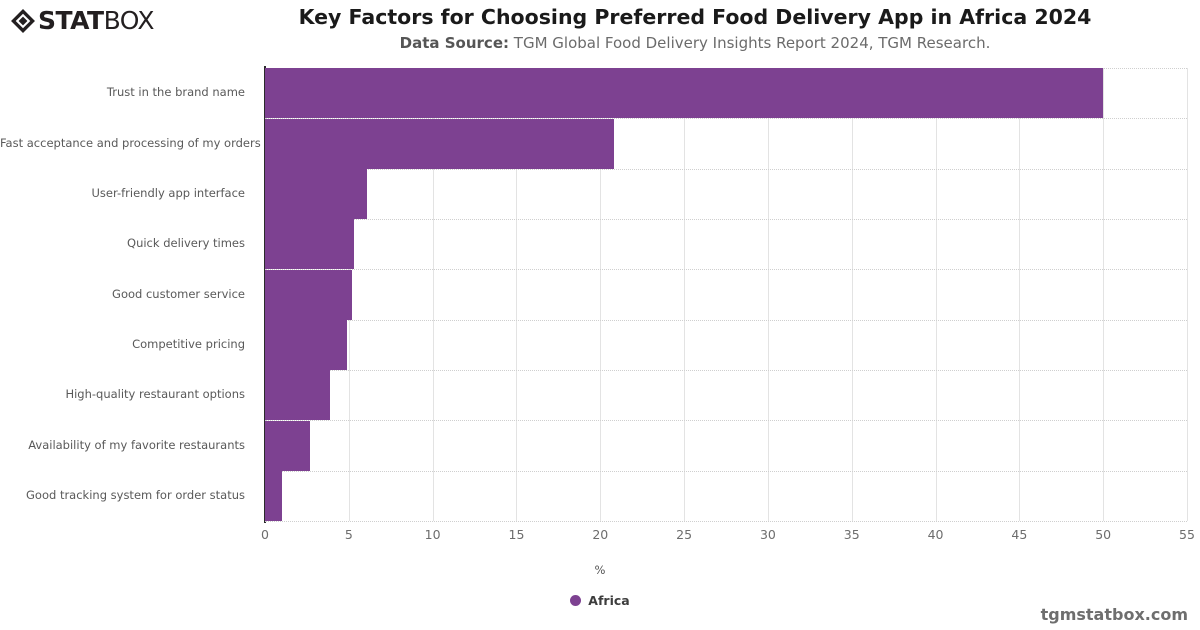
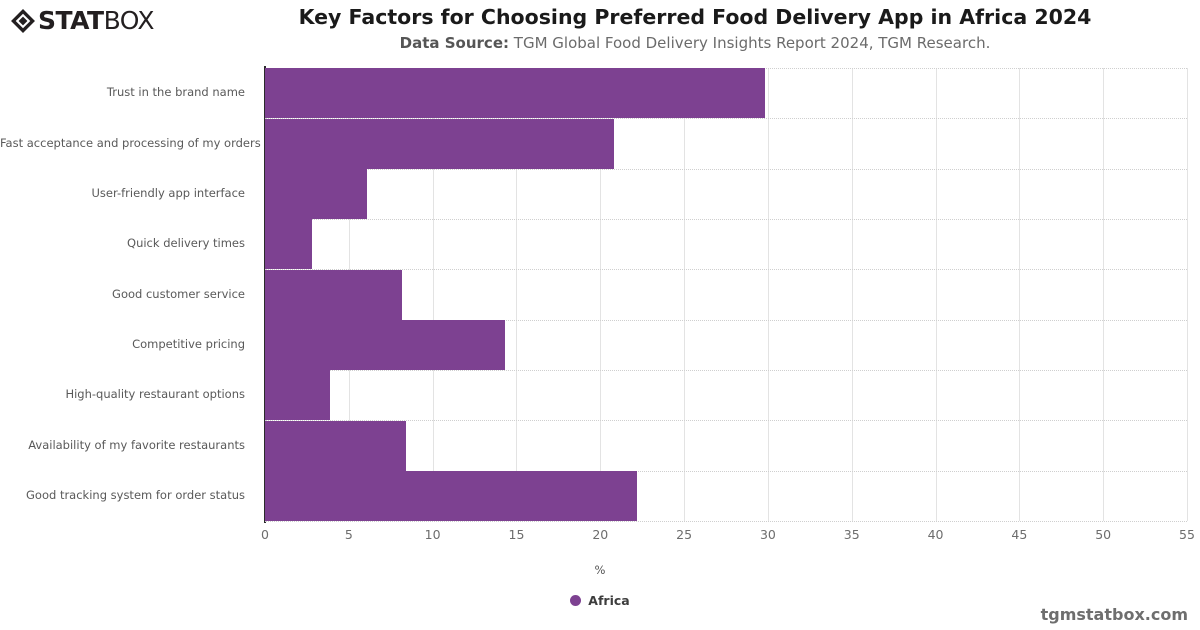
Trust in the brand name: 50.0 -> 29.8
Quick delivery times: 5.3 -> 2.8
Good customer service: 5.2 -> 8.2
Competitive pricing: 4.9 -> 14.3
Availability of my favorite restaurants: 2.7 -> 8.4
Good tracking system for order status: 1.0 -> 22.2
